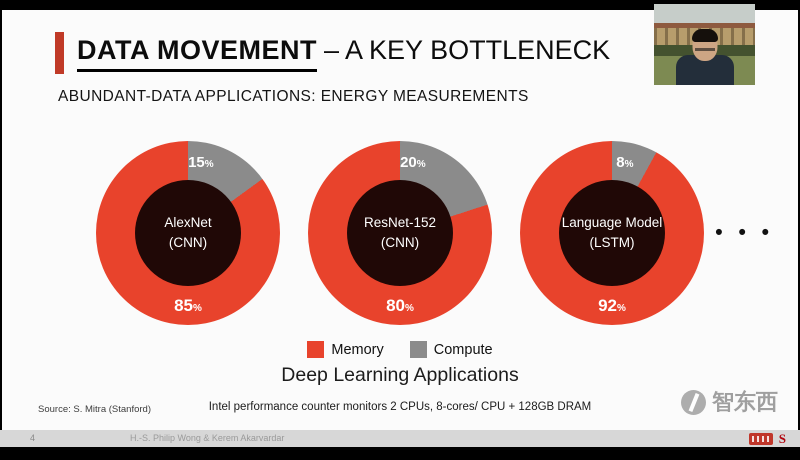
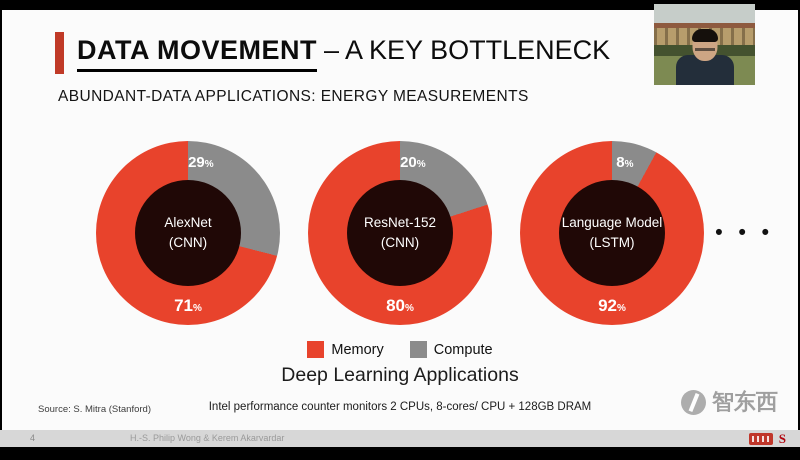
AlexNet (CNN)/Memory: 85 -> 71
AlexNet (CNN)/Compute: 15 -> 29
